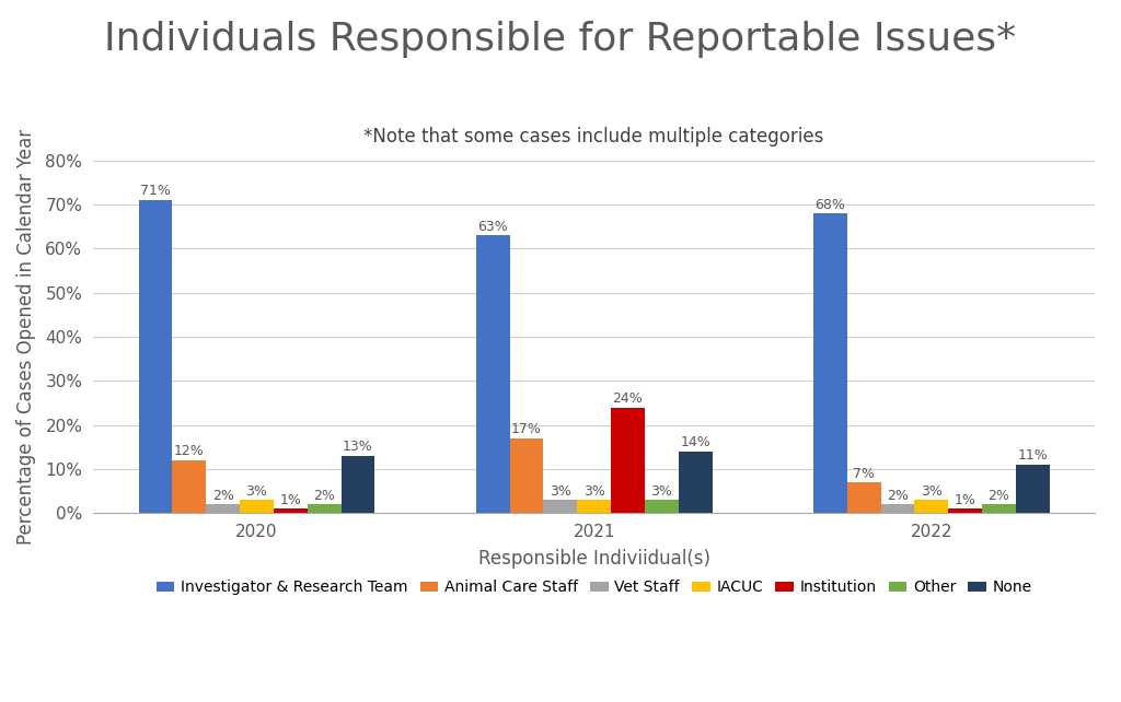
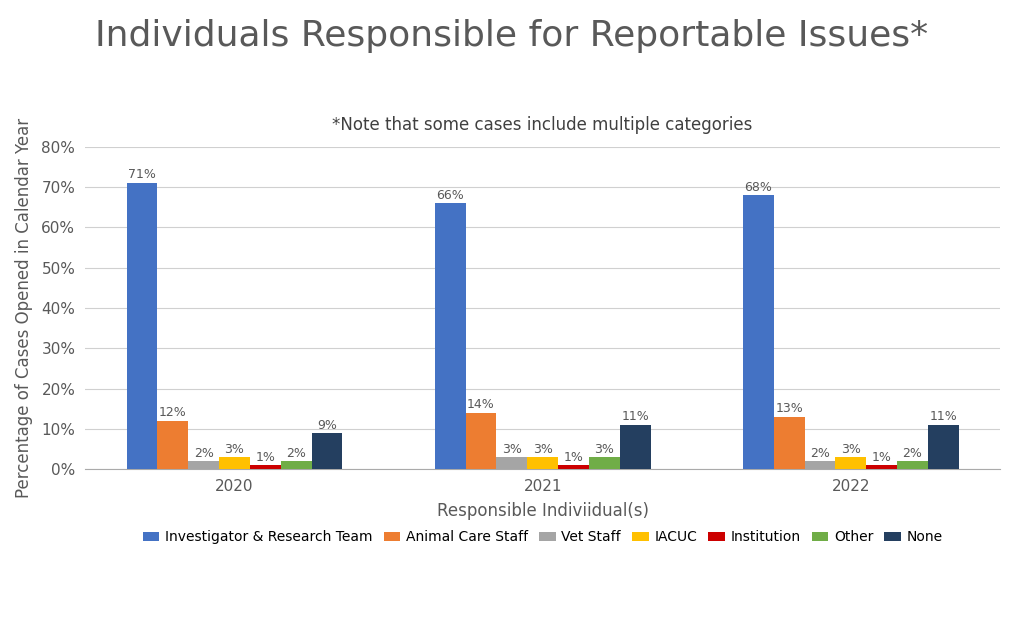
None/2020: 13% -> 9%
Investigator & Research Team/2021: 63% -> 66%
Animal Care Staff/2021: 17% -> 14%
Institution/2021: 24% -> 1%
None/2021: 14% -> 11%
Animal Care Staff/2022: 7% -> 13%
